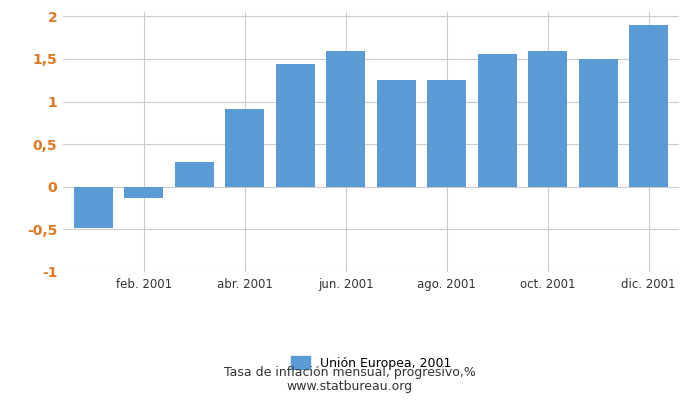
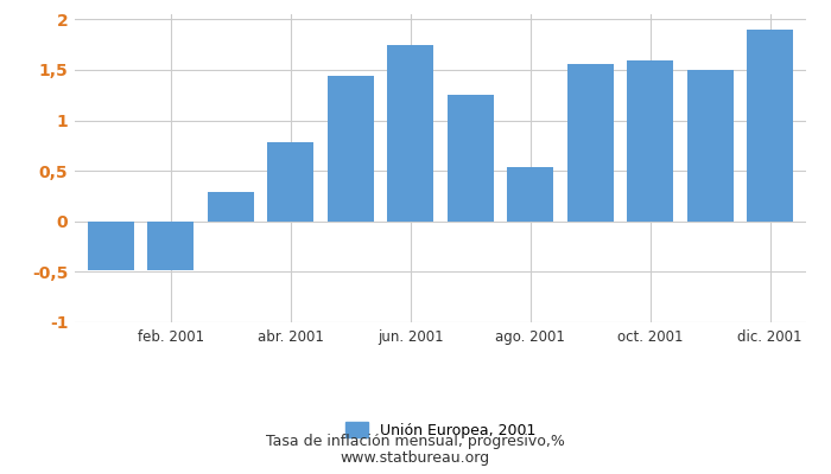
feb. 2001: -0,13 -> -0,48
abr. 2001: 0,91 -> 0,78
jun. 2001: 1,59 -> 1,74
ago. 2001: 1,25 -> 0,54
